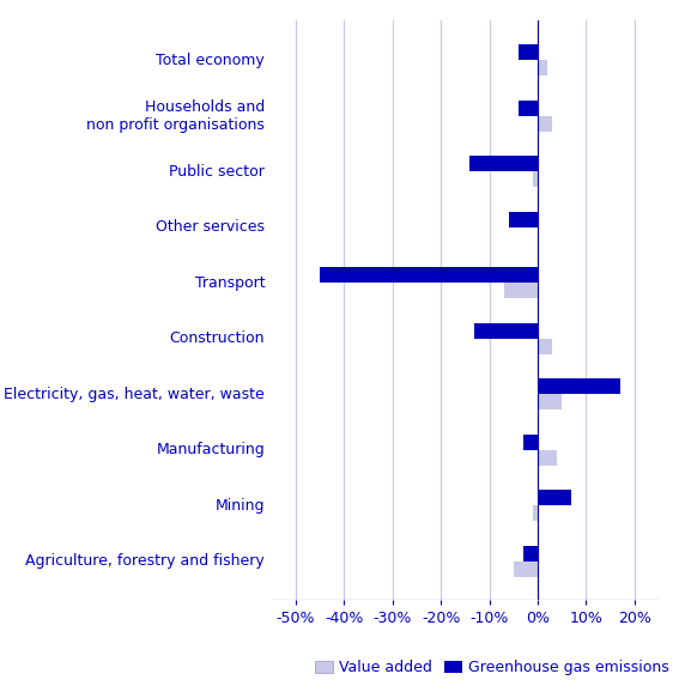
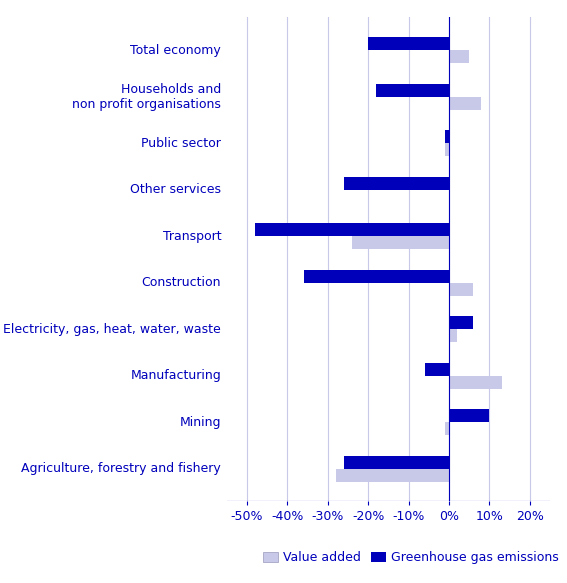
Greenhouse gas emissions/Total economy: -4% -> -20%
Value added/Total economy: 2% -> 5%
Greenhouse gas emissions/Households and non profit organisations: -4% -> -18%
Value added/Households and non profit organisations: 3% -> 8%
Greenhouse gas emissions/Public sector: -14% -> -1%
Greenhouse gas emissions/Other services: -6% -> -26%
Greenhouse gas emissions/Transport: -45% -> -48%
Value added/Transport: -7% -> -24%
Greenhouse gas emissions/Construction: -13% -> -36%
Value added/Construction: 3% -> 6%
Greenhouse gas emissions/Electricity, gas, heat, water, waste: 17% -> 6%
Value added/Electricity, gas, heat, water, waste: 5% -> 2%
Greenhouse gas emissions/Manufacturing: -3% -> -6%
Value added/Manufacturing: 4% -> 13%
Greenhouse gas emissions/Mining: 7% -> 10%
Greenhouse gas emissions/Agriculture, forestry and fishery: -3% -> -26%
Value added/Agriculture, forestry and fishery: -5% -> -28%
